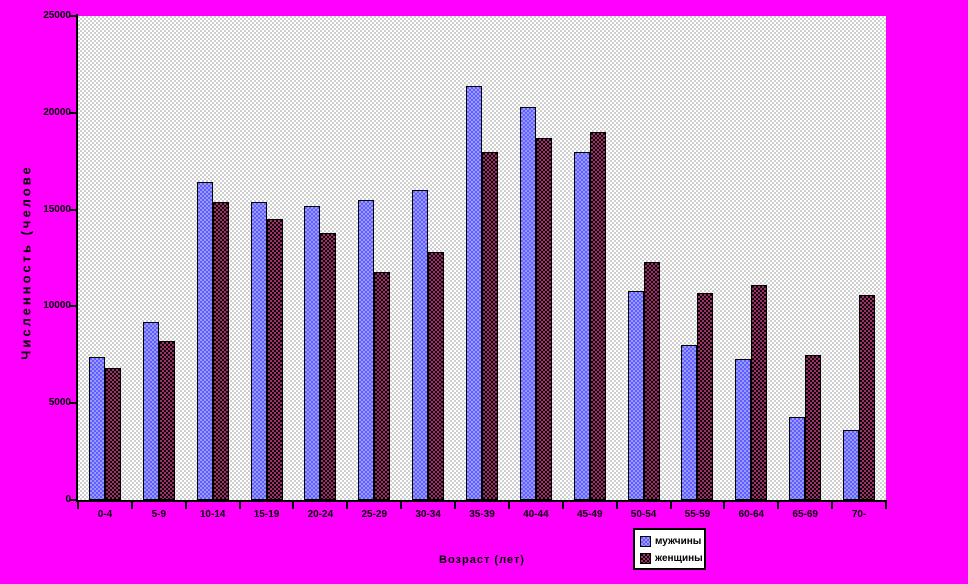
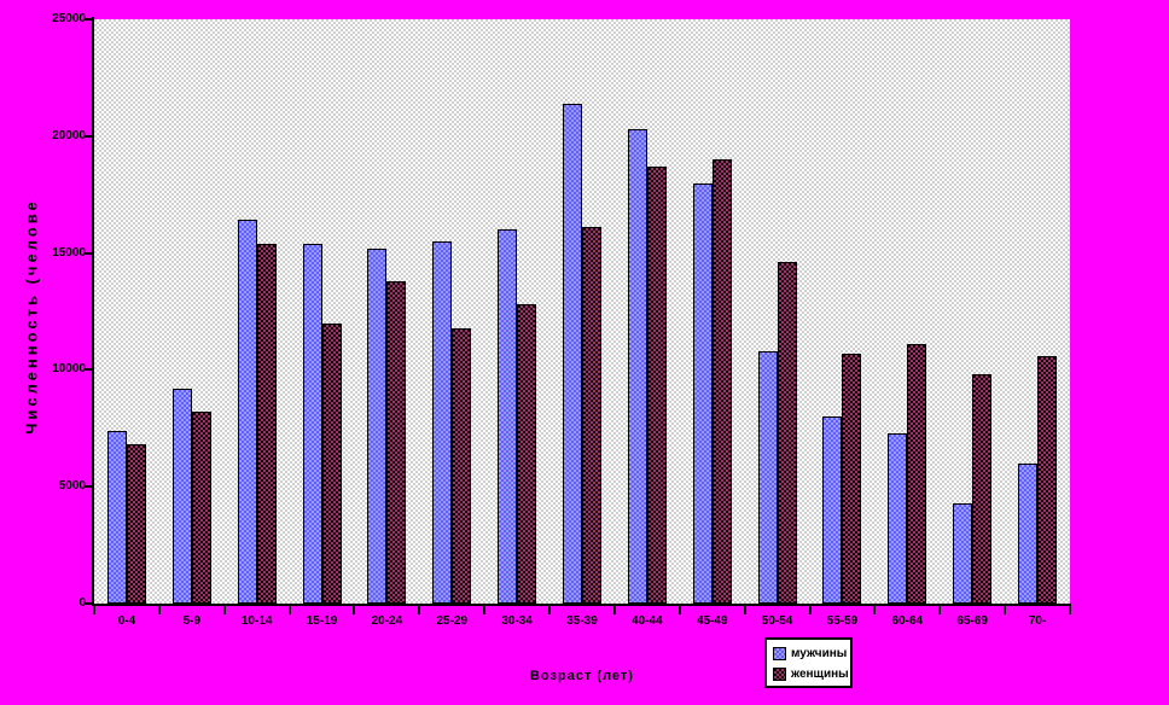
женщины/15-19: 14500 -> 12000
женщины/35-39: 18000 -> 16100
женщины/50-54: 12300 -> 14600
женщины/65-69: 7500 -> 9800
мужчины/70-: 3600 -> 6000
